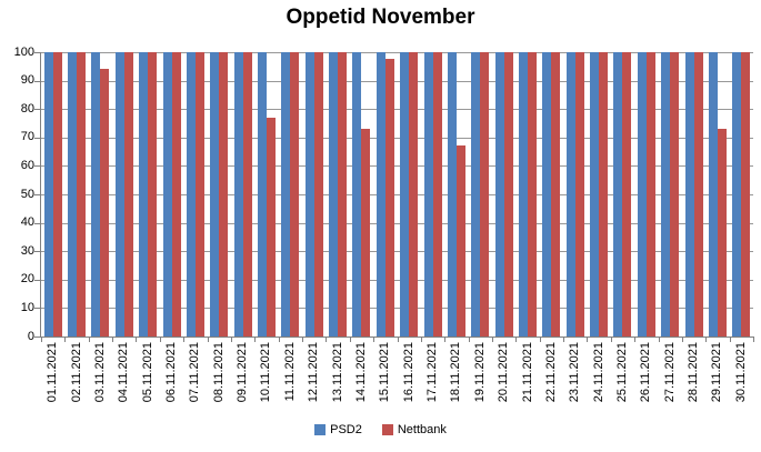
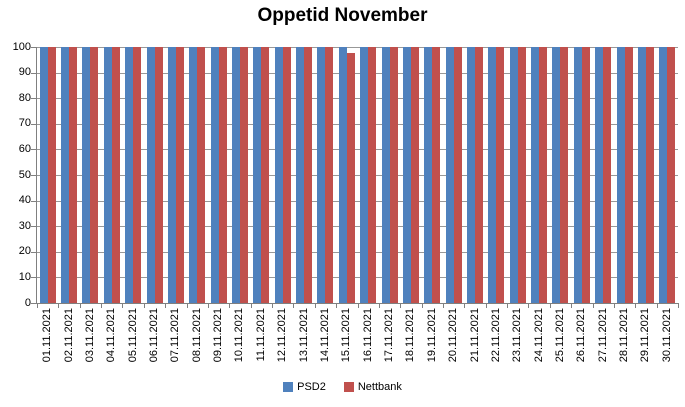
Nettbank/03.11.2021: 94 -> 100
Nettbank/10.11.2021: 77 -> 100
Nettbank/14.11.2021: 73 -> 100
Nettbank/18.11.2021: 67 -> 100
Nettbank/29.11.2021: 73 -> 100
